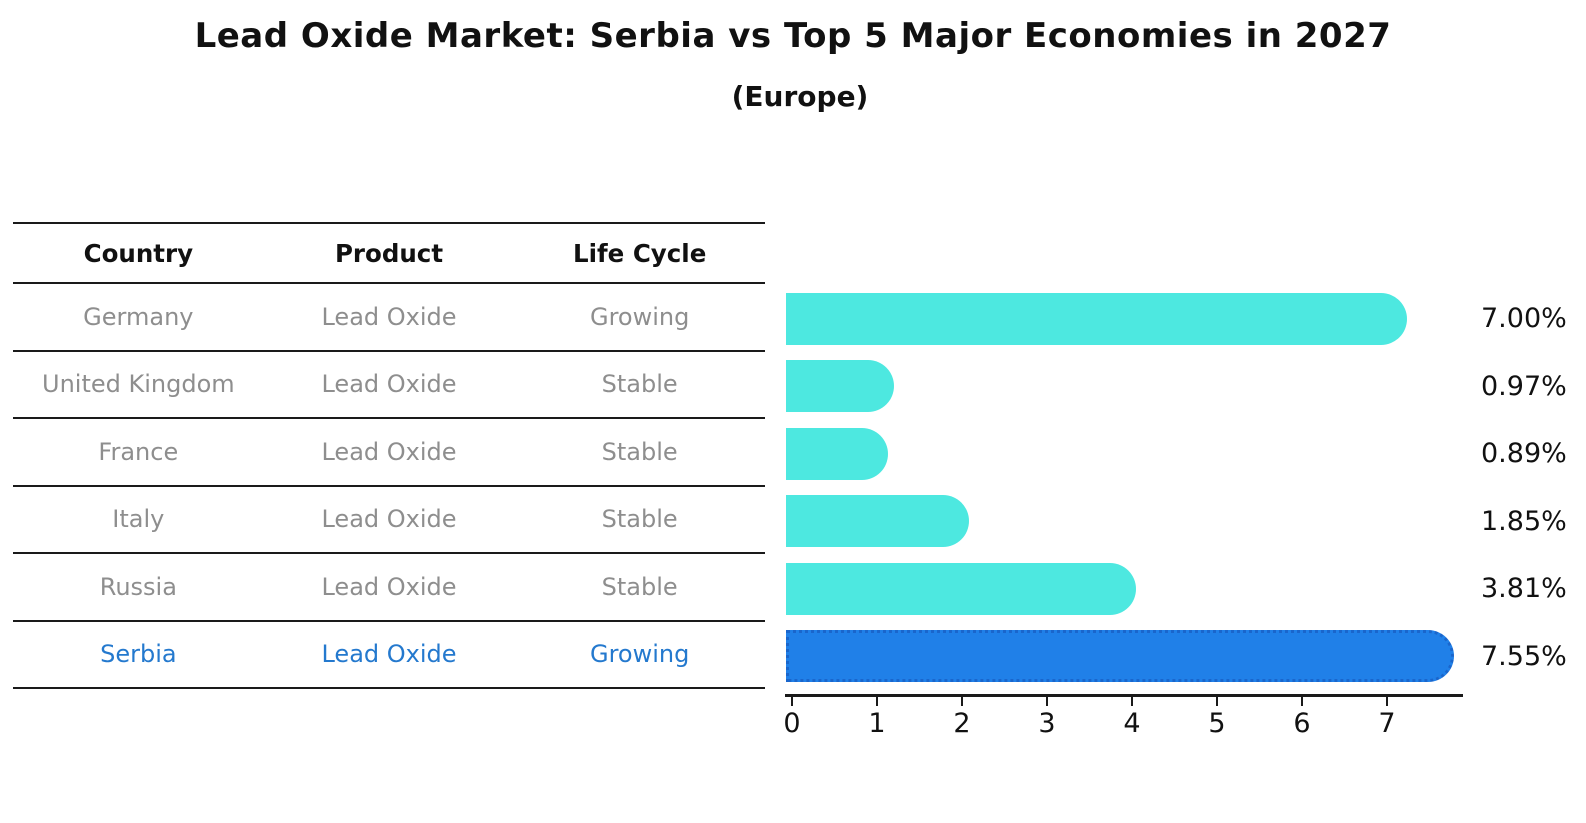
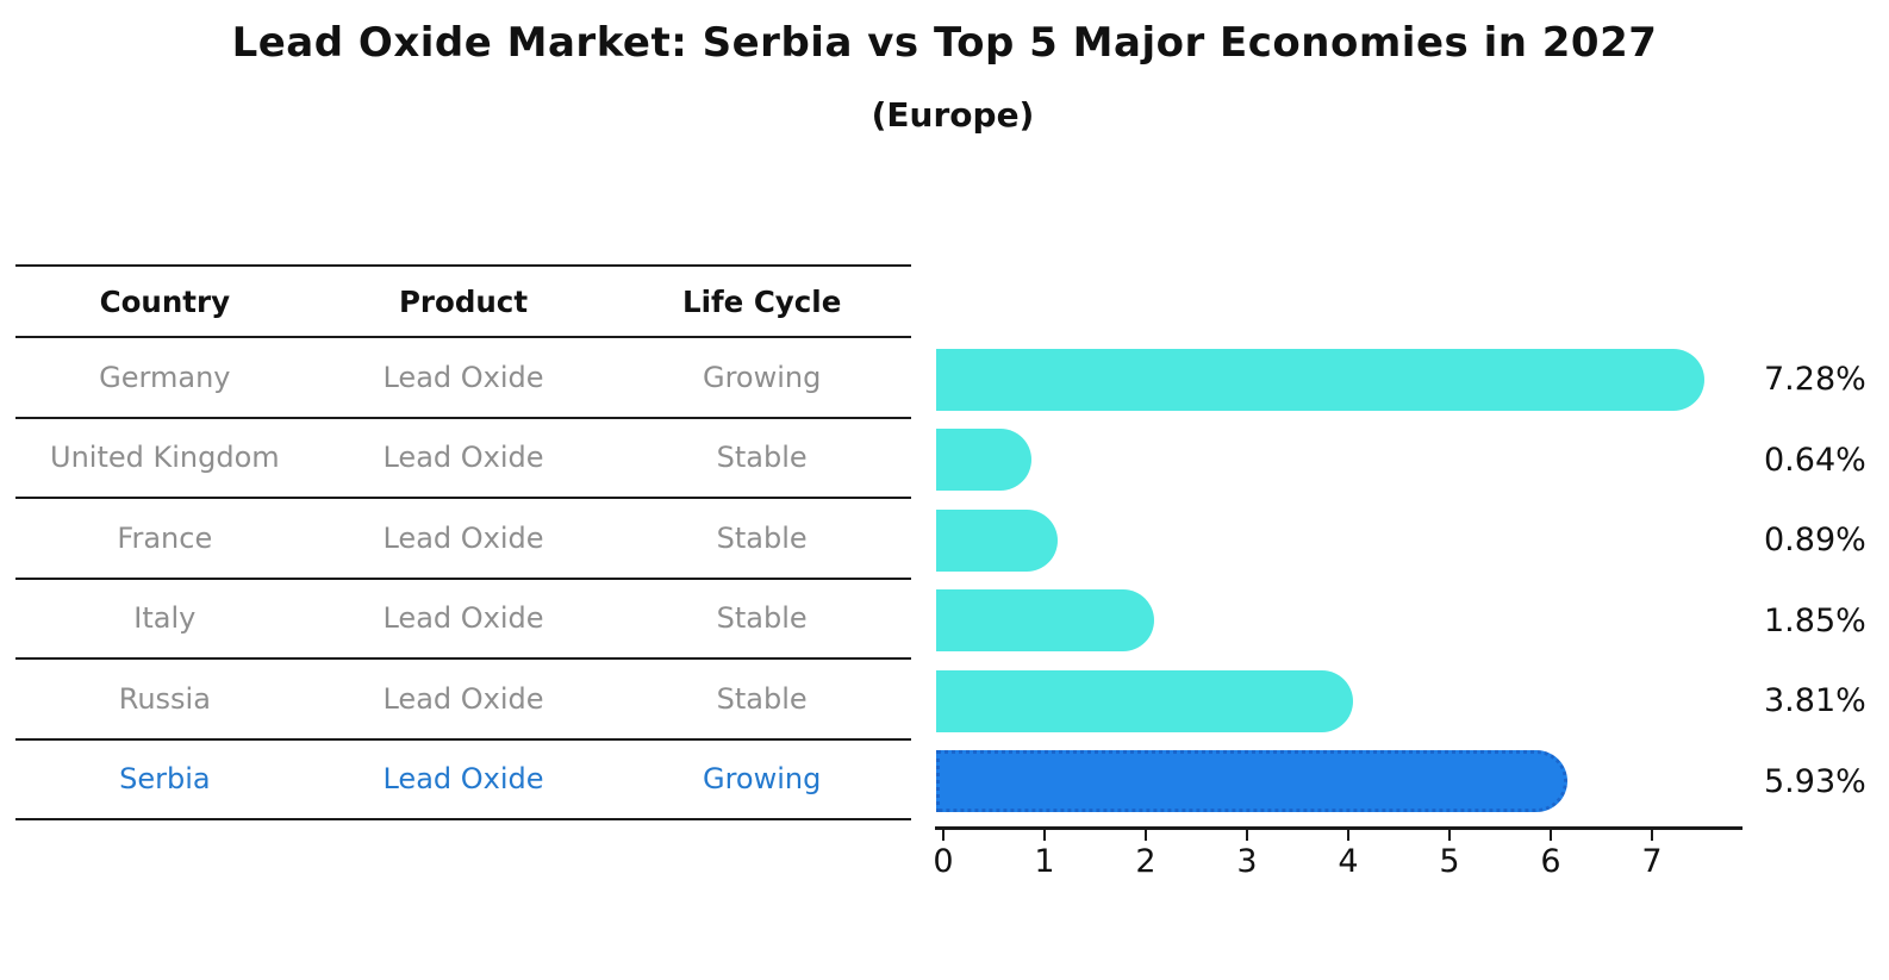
Germany: 7.00% -> 7.28%
United Kingdom: 0.97% -> 0.64%
Serbia: 7.55% -> 5.93%
